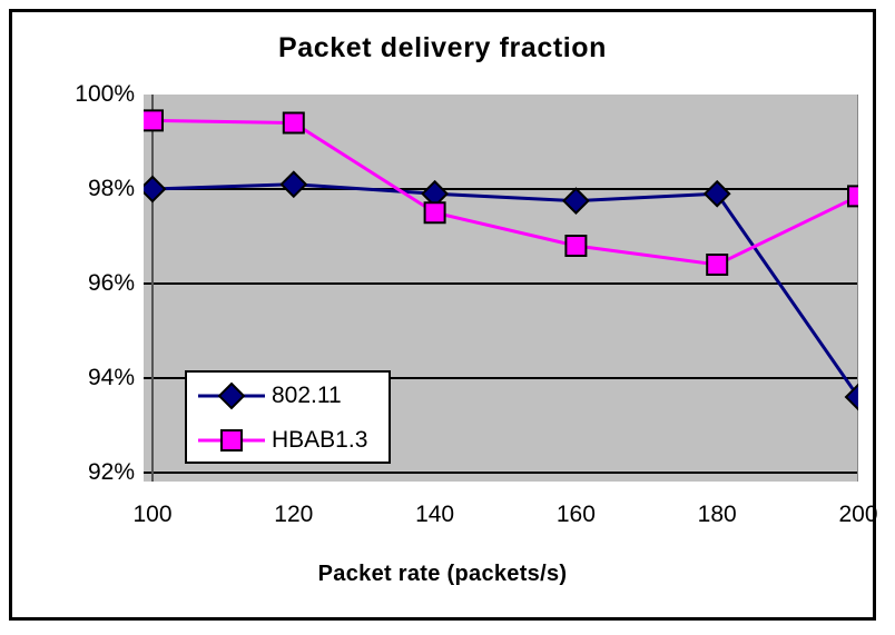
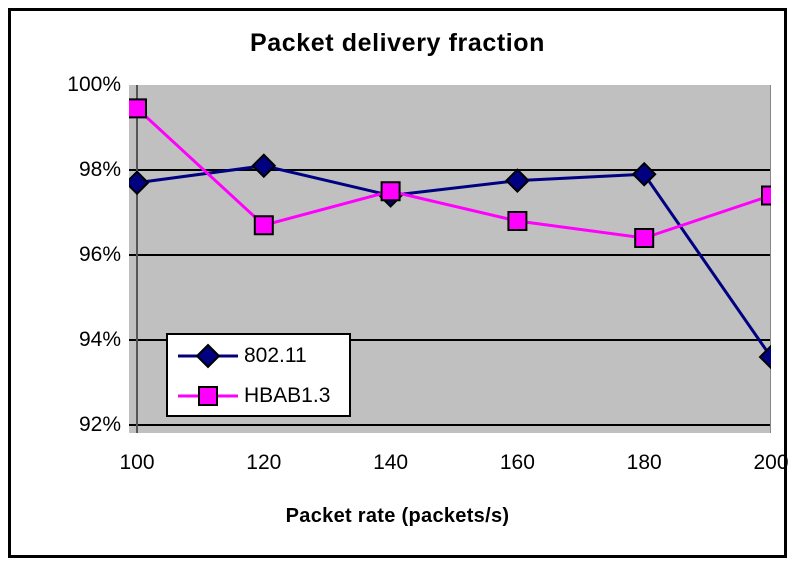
802.11/100: 98.0% -> 97.7%
HBAB1.3/120: 99.4% -> 96.7%
802.11/140: 97.9% -> 97.4%
HBAB1.3/200: 97.8% -> 97.4%
